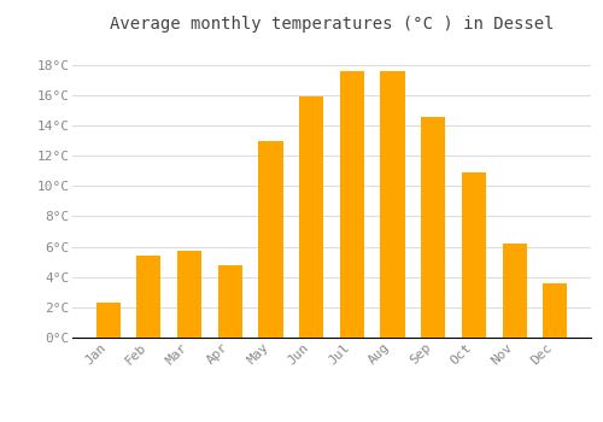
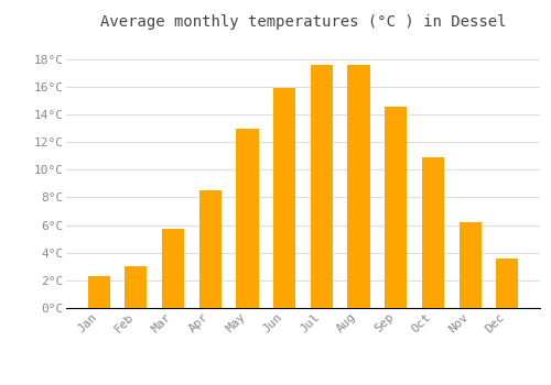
Feb: 5.4°C -> 3.0°C
Apr: 4.8°C -> 8.5°C
